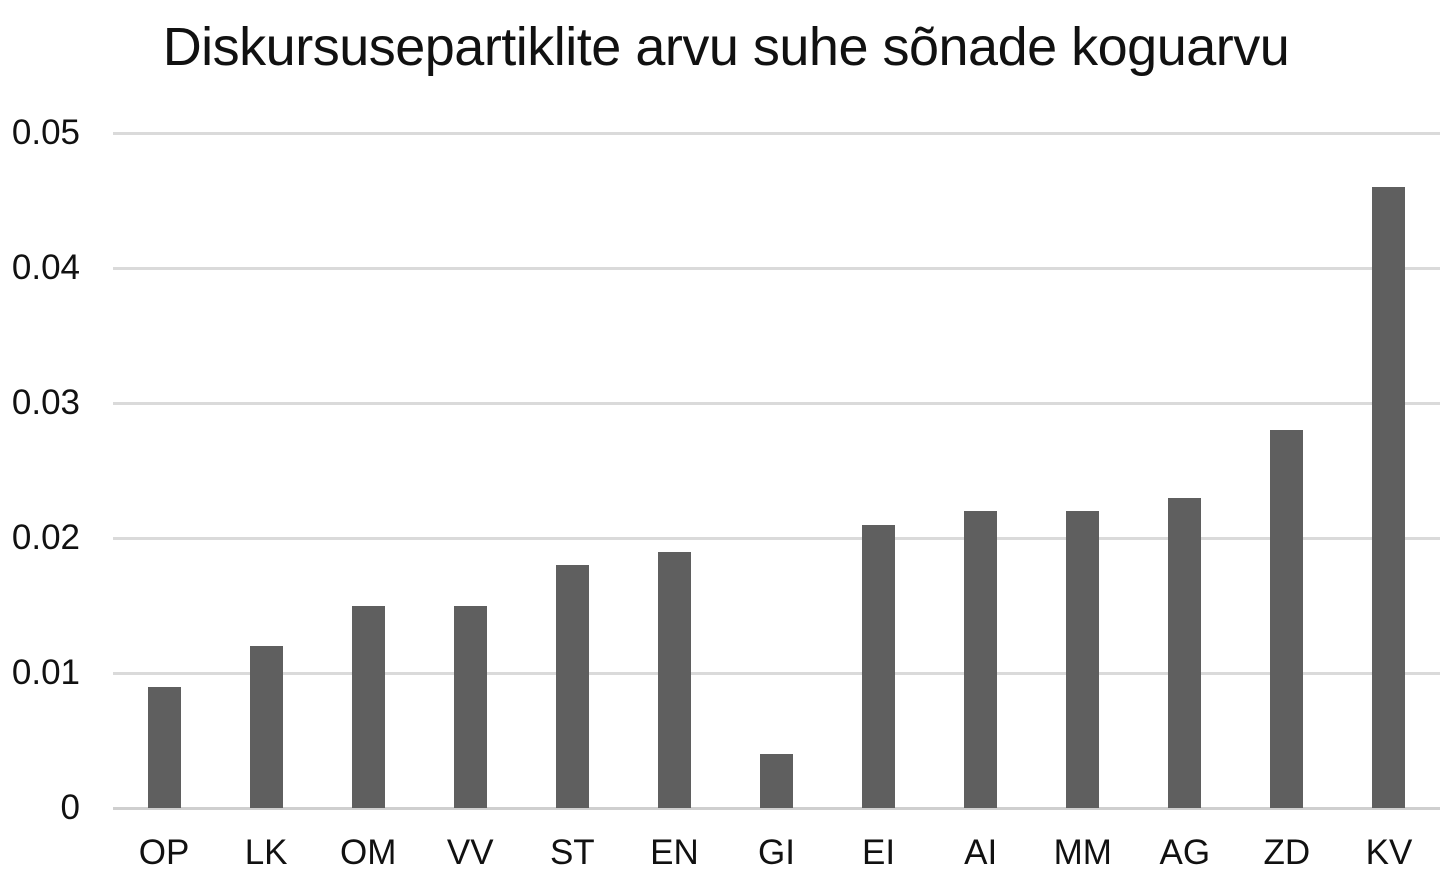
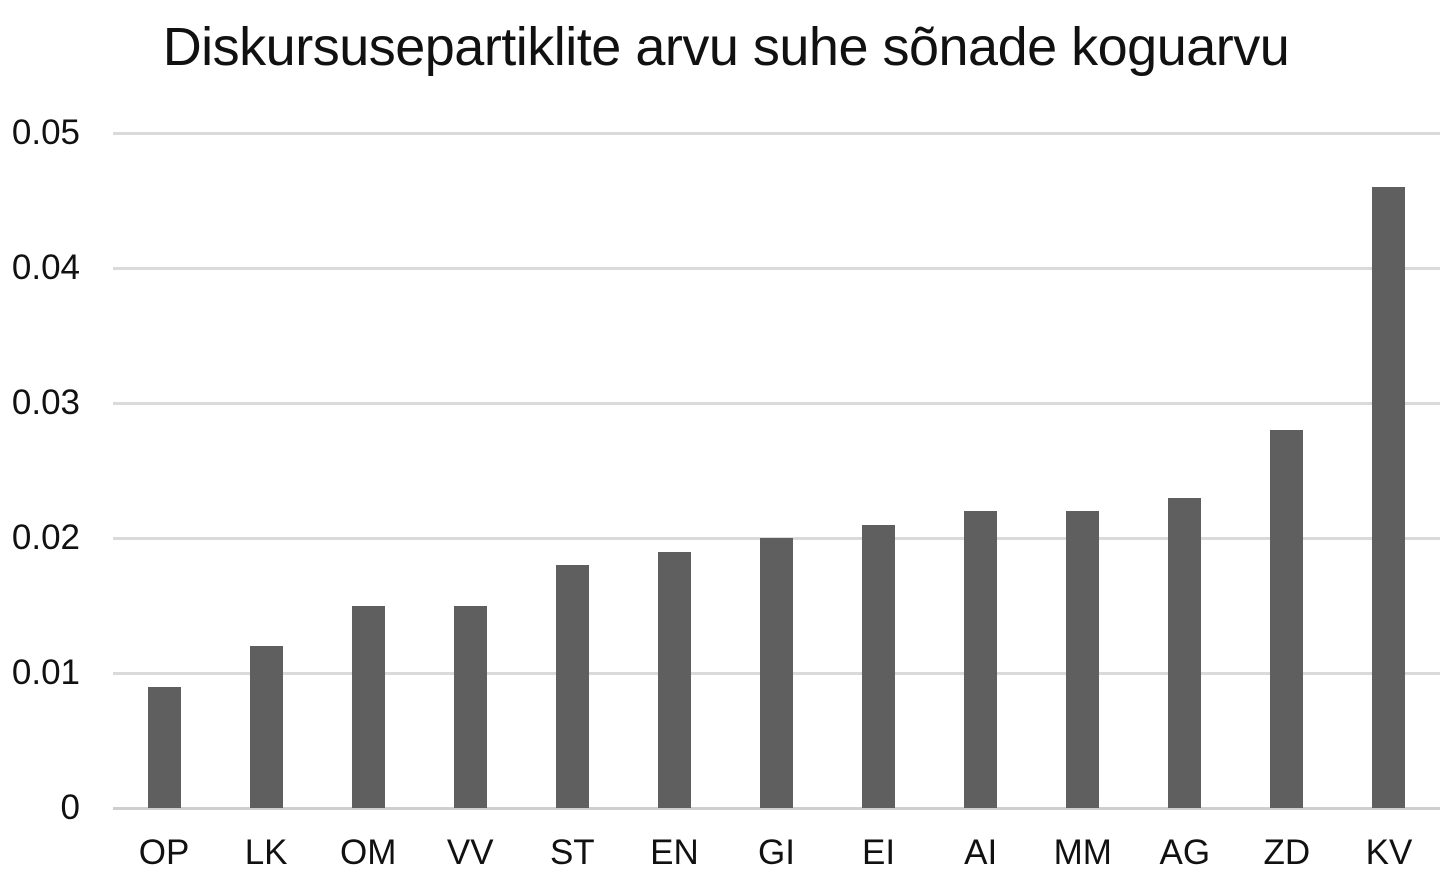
GI: 0.004 -> 0.020
